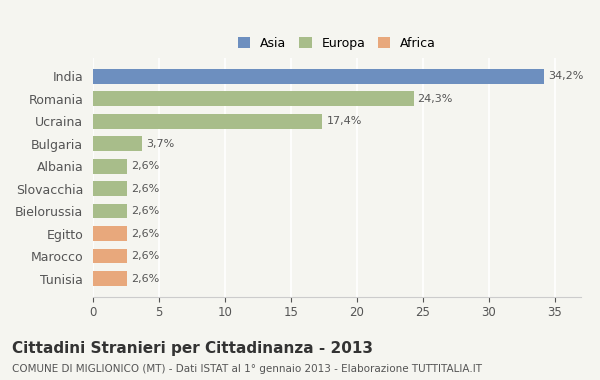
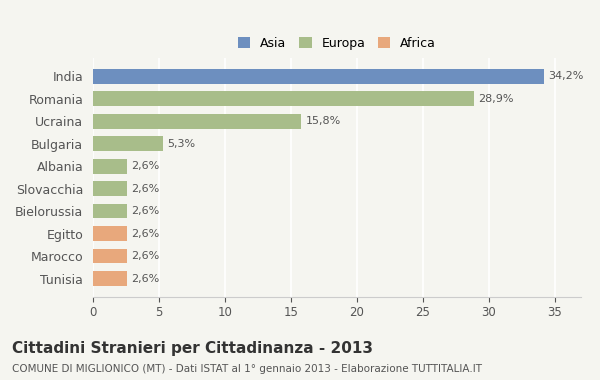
Romania: 24,3% -> 28,9%
Ucraina: 17,4% -> 15,8%
Bulgaria: 3,7% -> 5,3%
